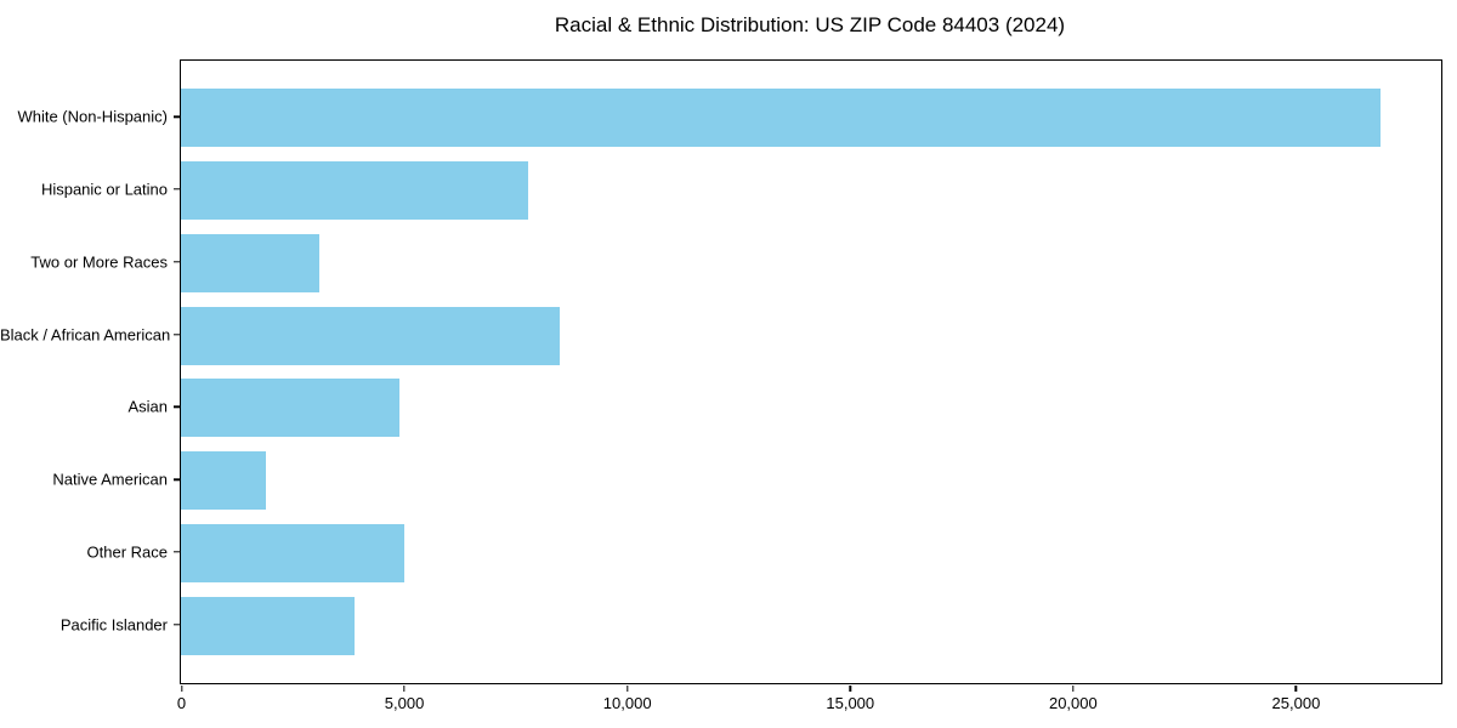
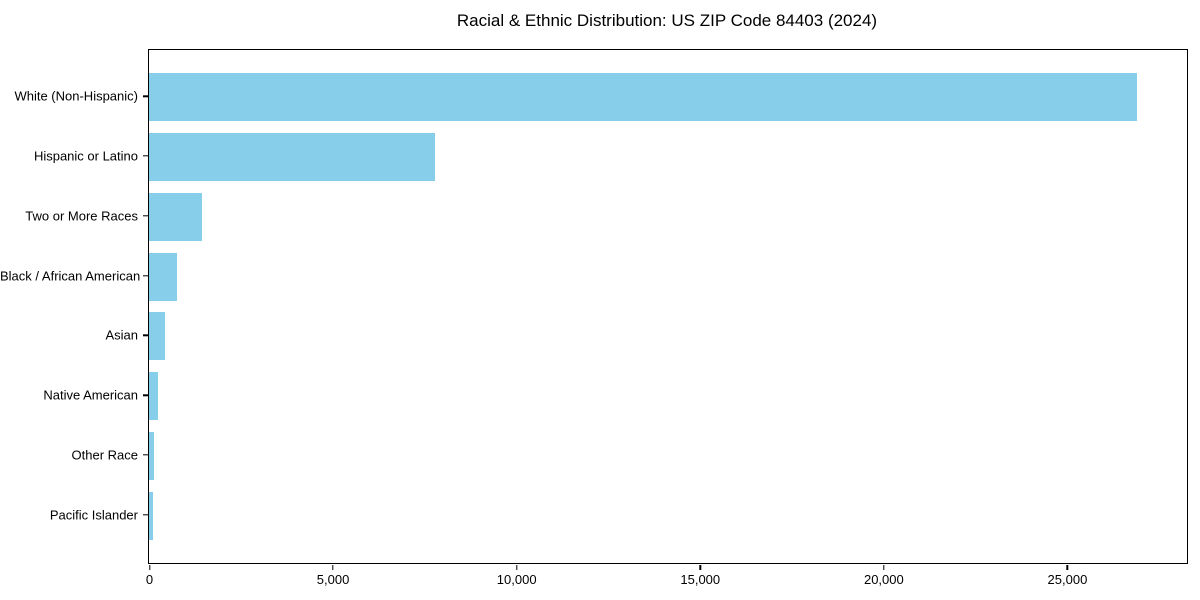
Two or More Races: 3100 -> 1400
Black / African American: 8500 -> 800
Asian: 4900 -> 400
Native American: 1900 -> 200
Other Race: 5000 -> 100
Pacific Islander: 3900 -> 100
